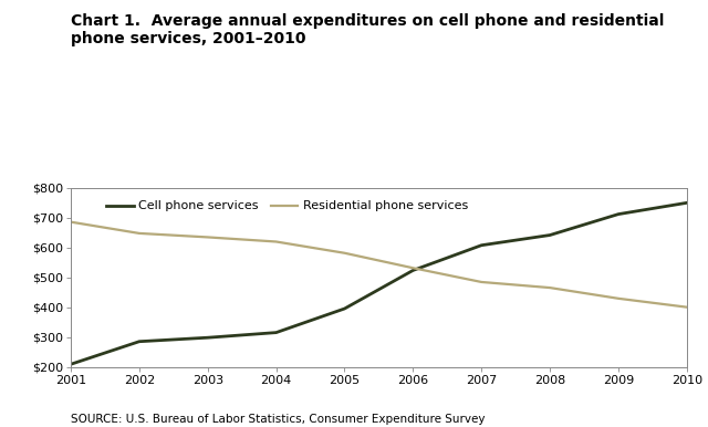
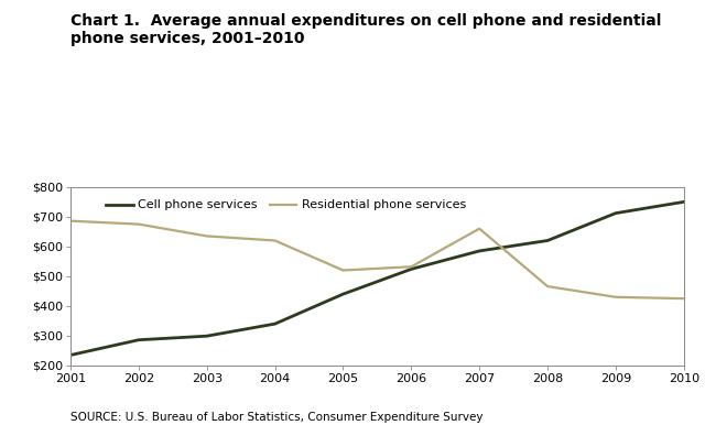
Cell phone services/2001: $210 -> $235
Residential phone services/2002: $648 -> $675
Cell phone services/2004: $316 -> $340
Cell phone services/2005: $396 -> $440
Residential phone services/2005: $582 -> $520
Cell phone services/2007: $608 -> $585
Residential phone services/2007: $485 -> $660
Cell phone services/2008: $642 -> $620
Residential phone services/2010: $401 -> $425
